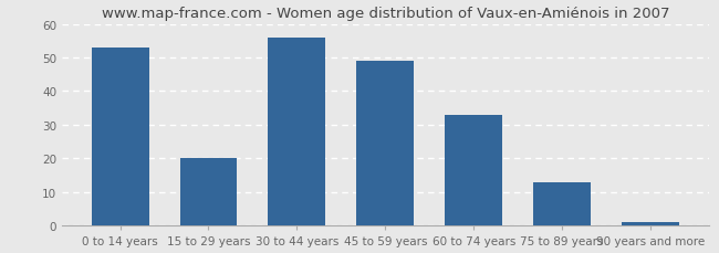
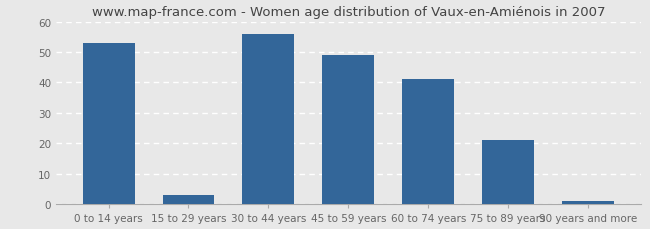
15 to 29 years: 20 -> 3
60 to 74 years: 33 -> 41
75 to 89 years: 13 -> 21
